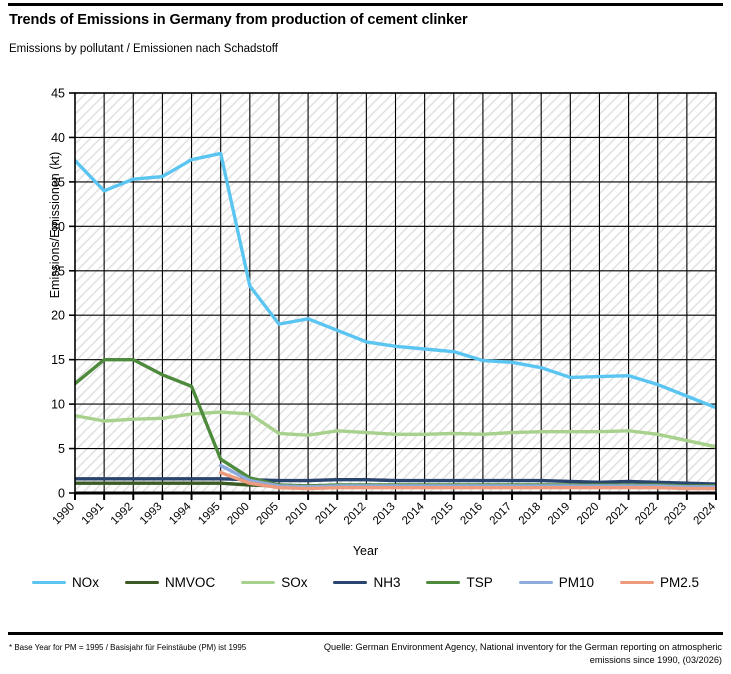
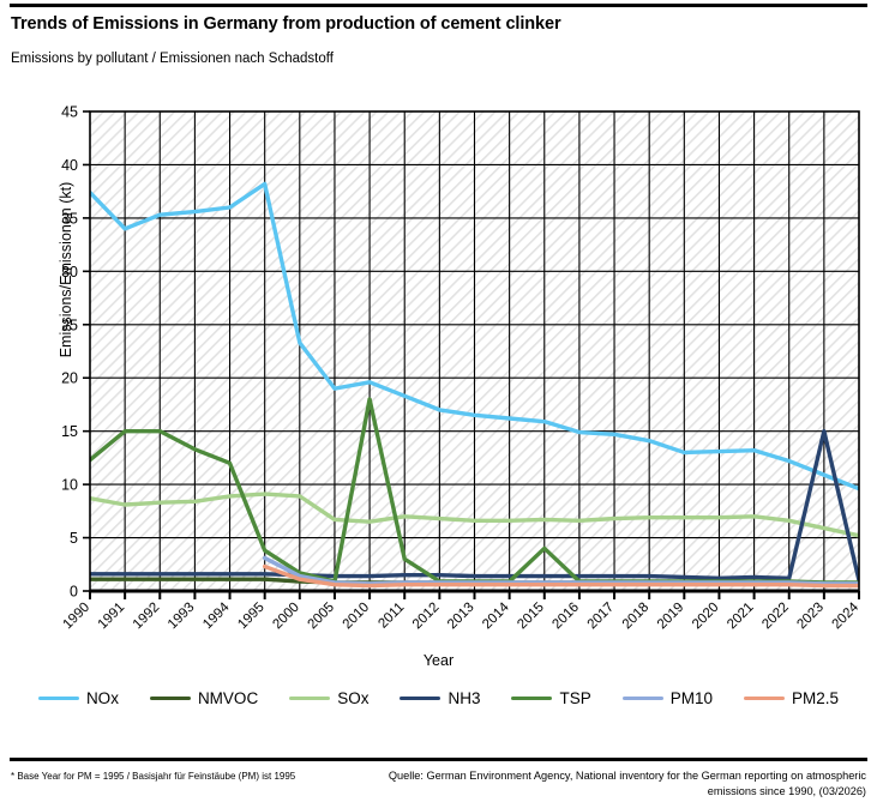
NOx/1994: 38 -> 36
TSP/2010: 1 -> 18
TSP/2011: 1 -> 3
TSP/2015: 1 -> 4
NH3/2023: 1 -> 15
